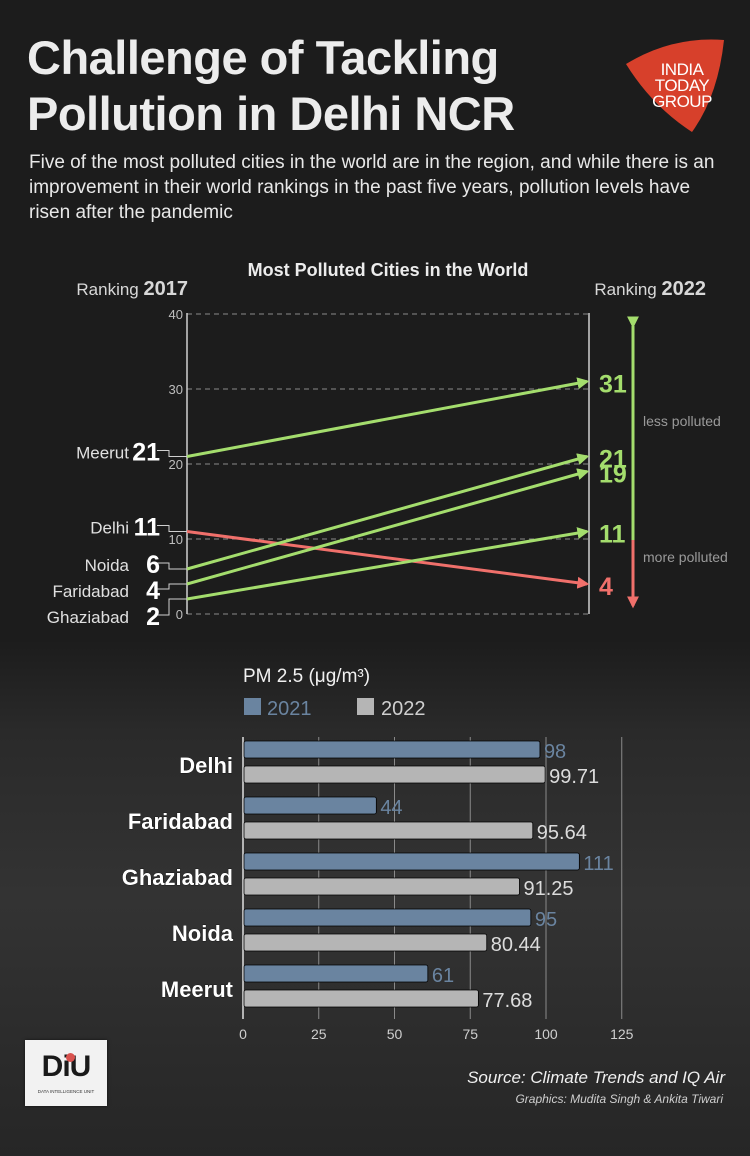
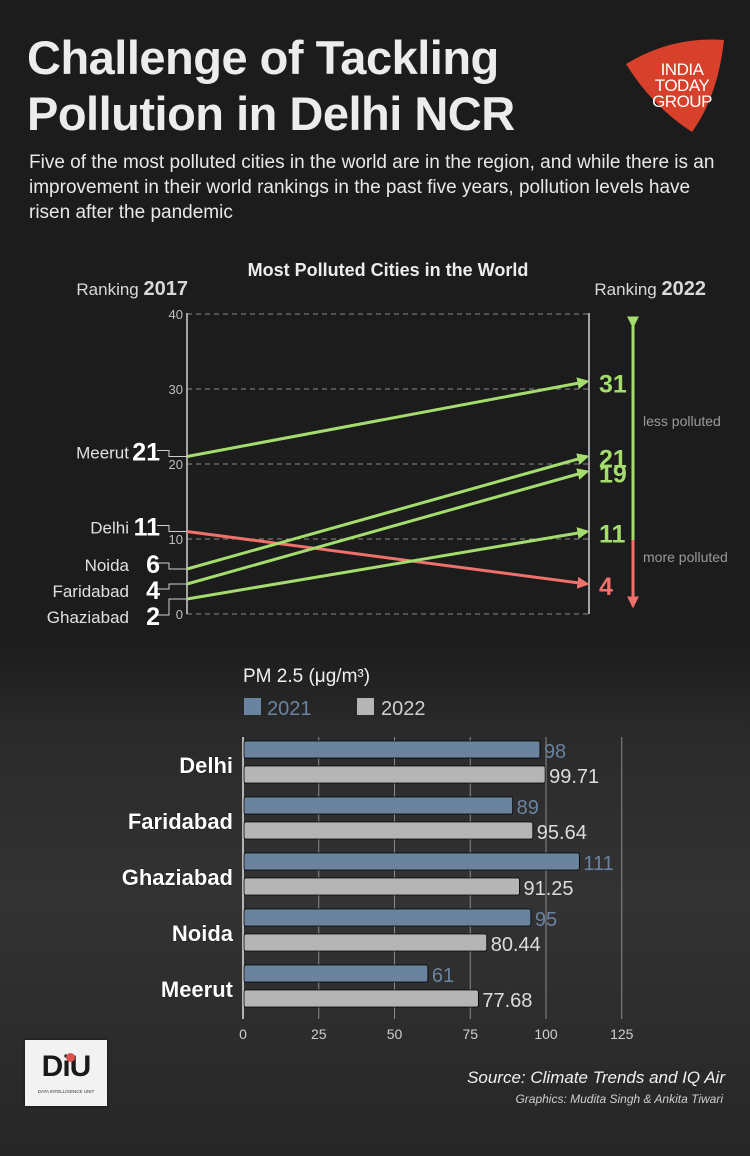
PM 2.5 (μg/m³)/2021/Faridabad: 44 -> 89
